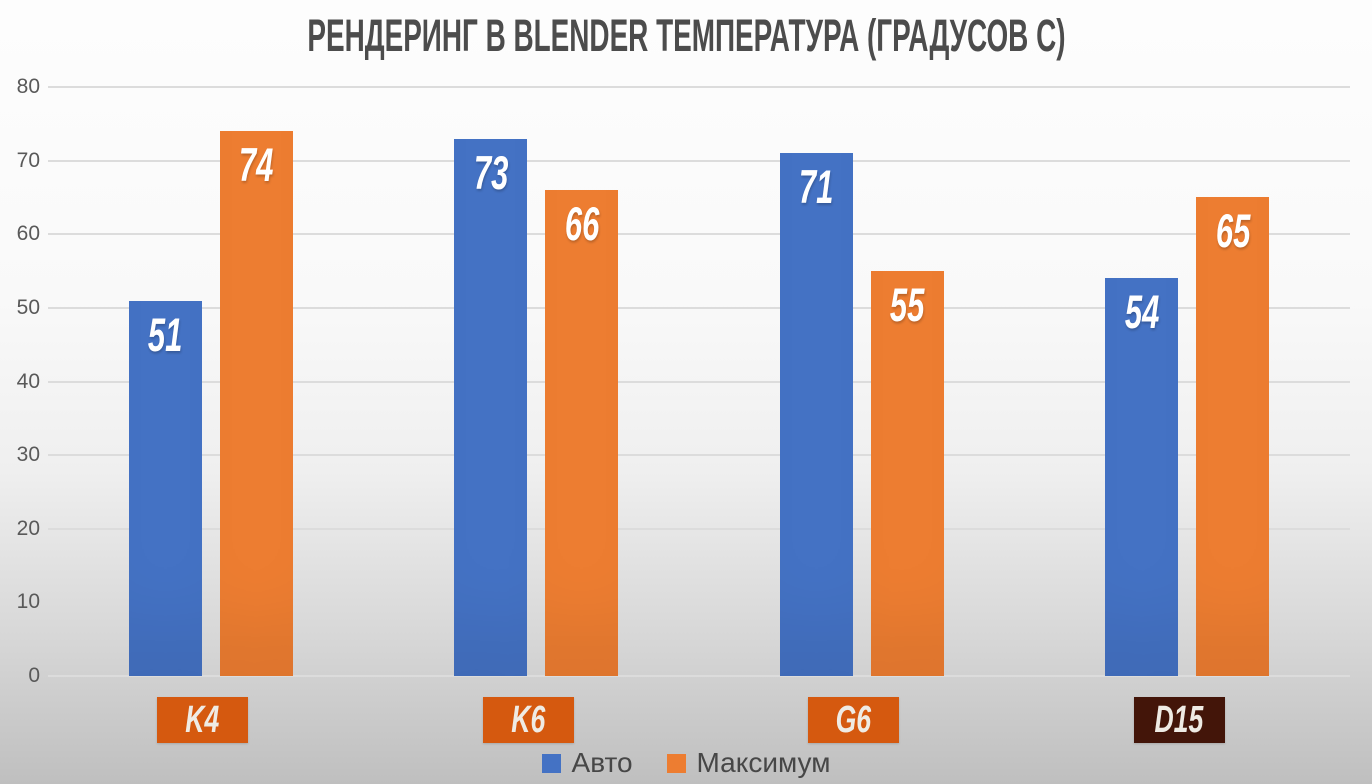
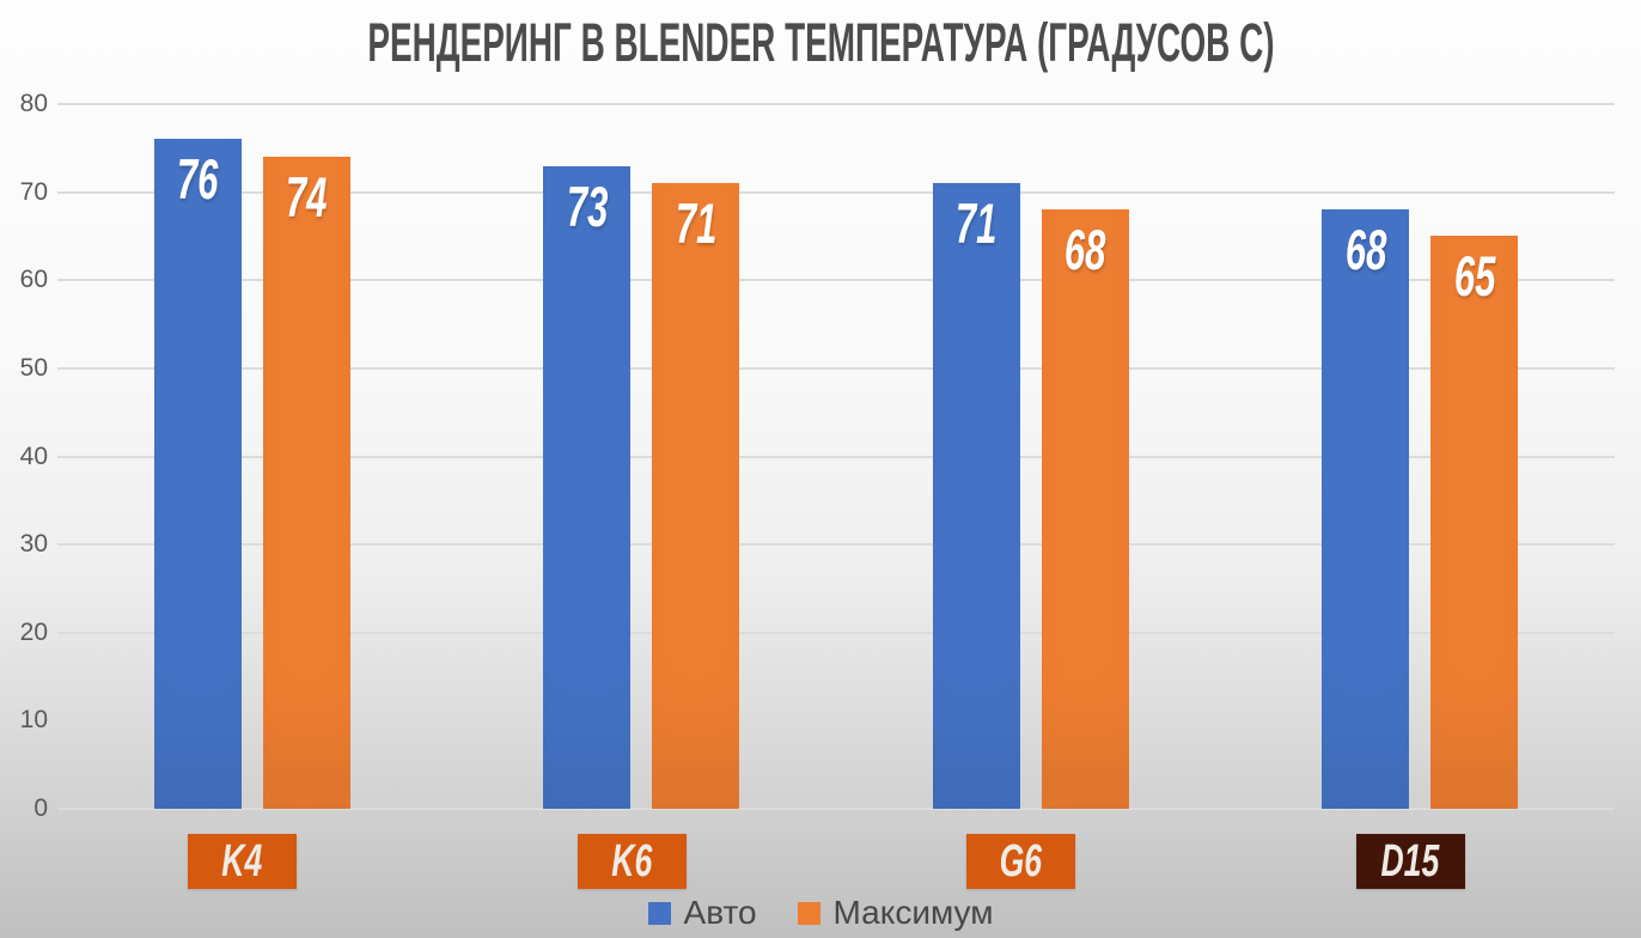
Авто/K4: 51 -> 76
Максимум/K6: 66 -> 71
Максимум/G6: 55 -> 68
Авто/D15: 54 -> 68
